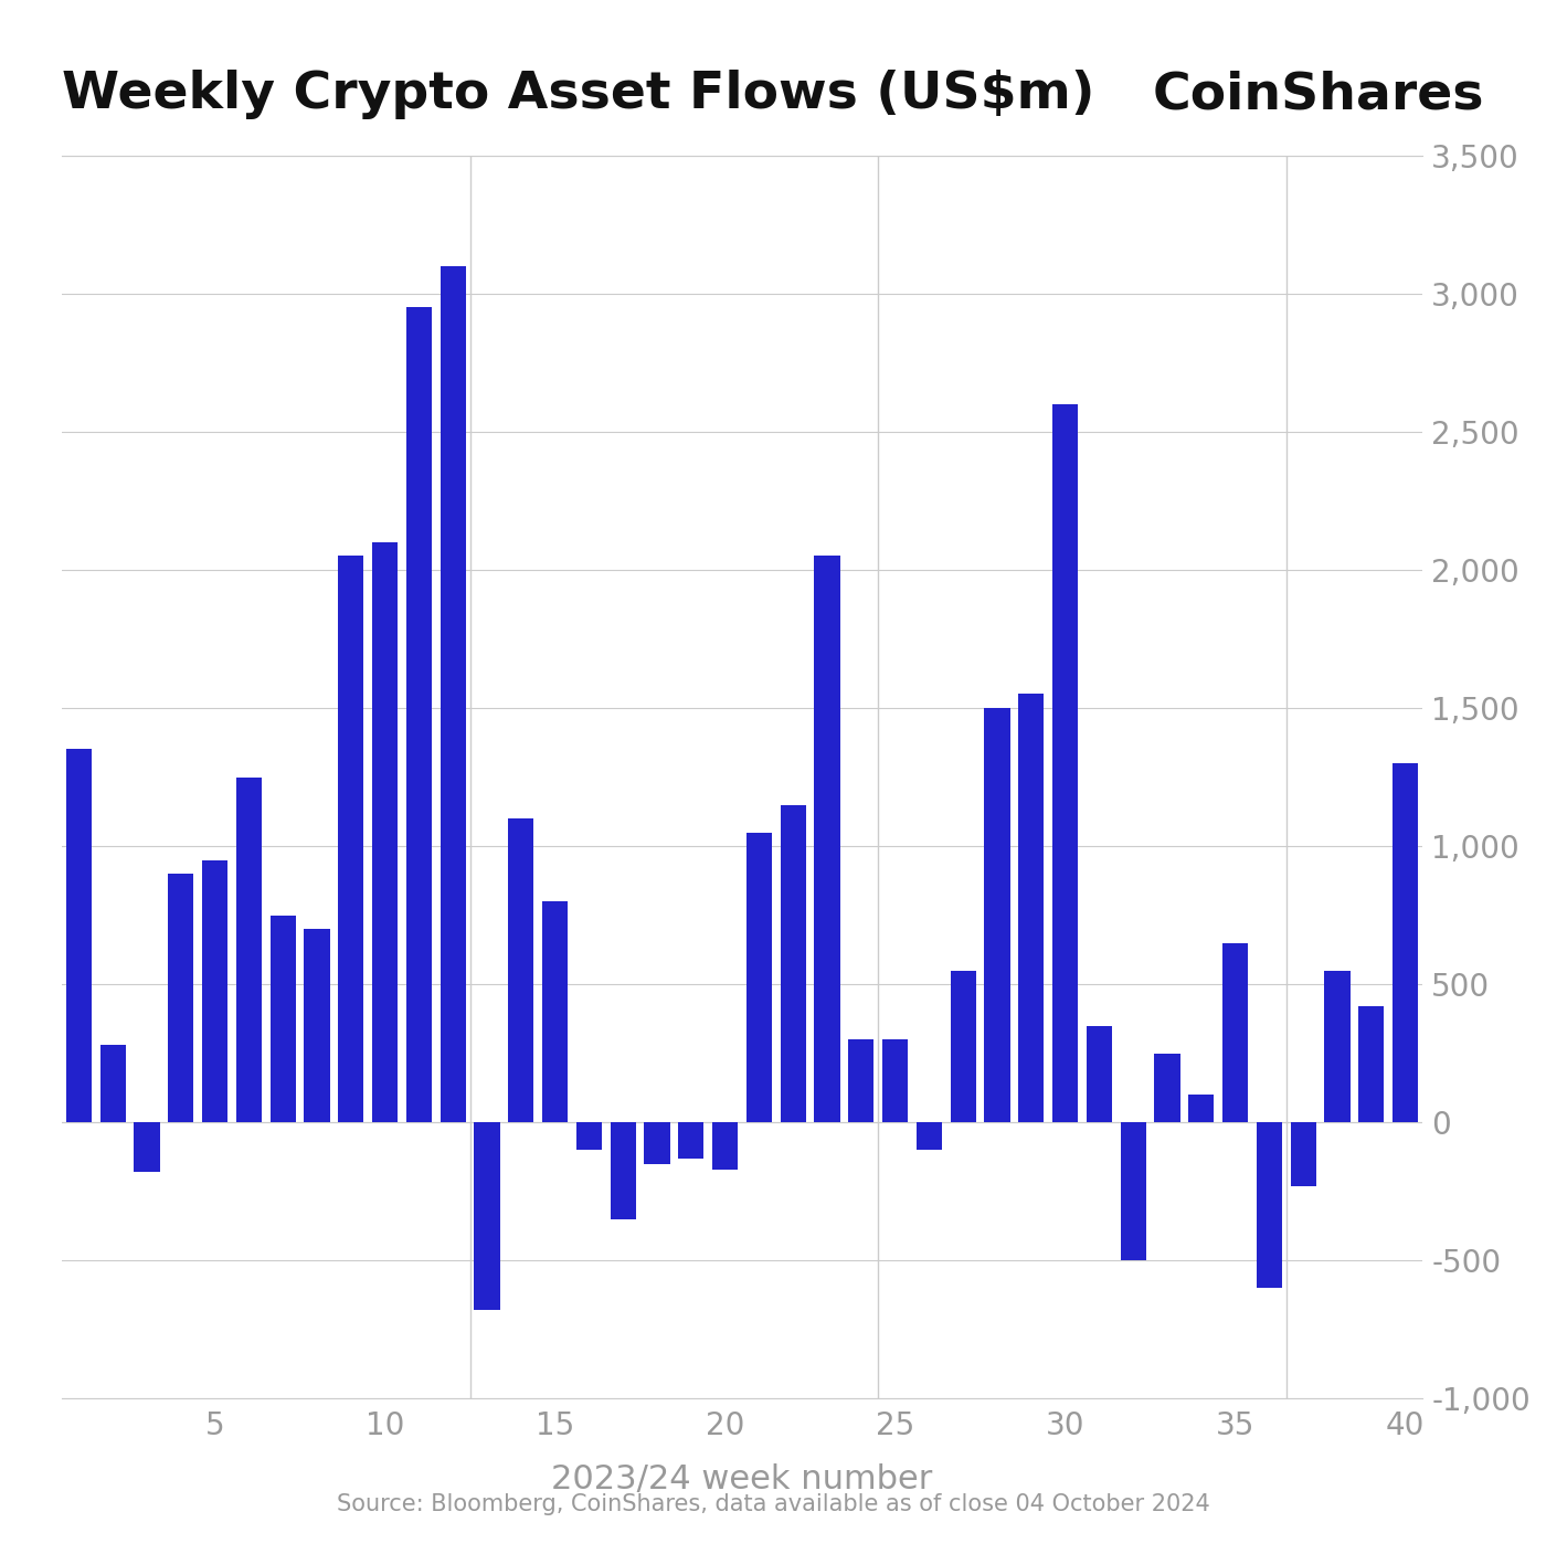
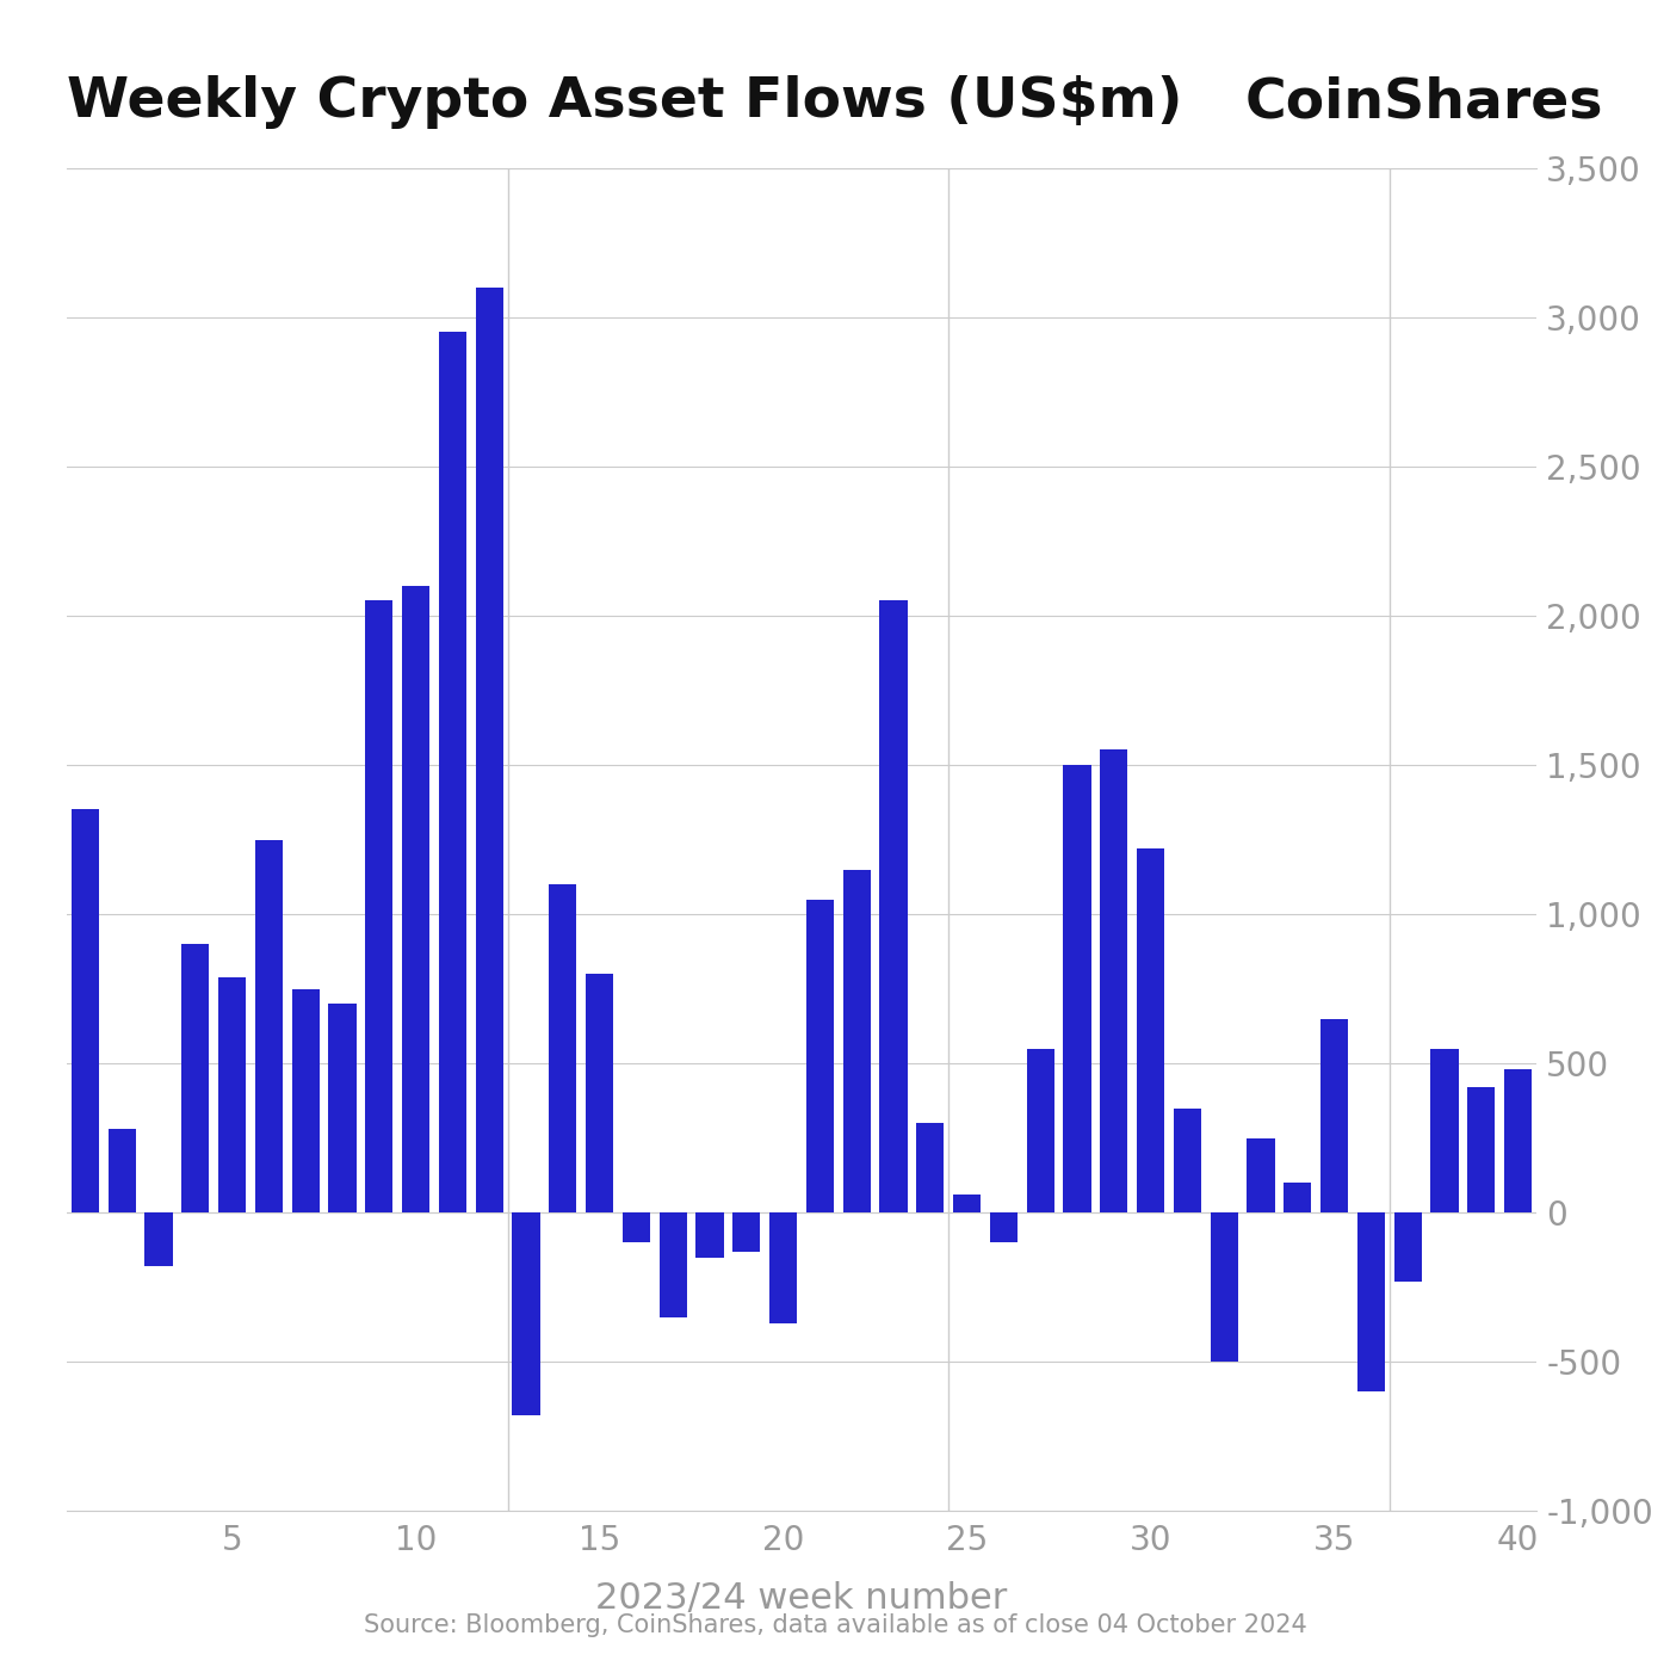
5: 950 -> 790
20: -170 -> -370
25: 300 -> 60
30: 2,600 -> 1,220
40: 1,300 -> 480
